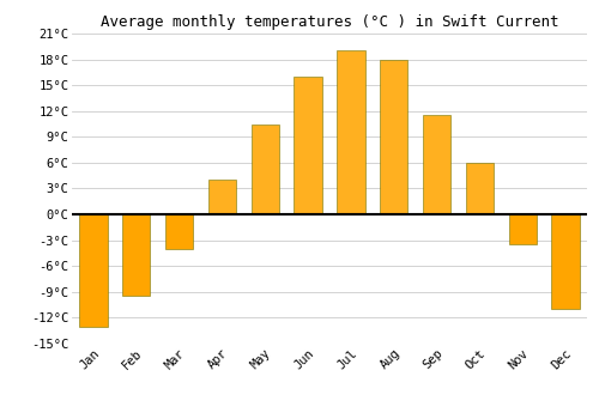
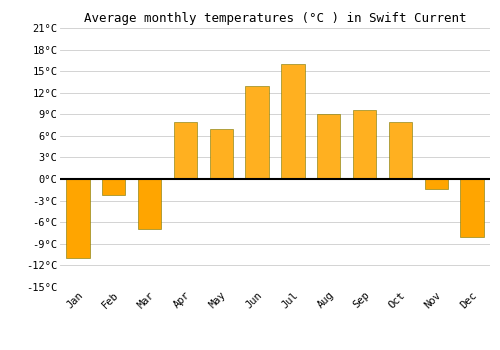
Jan: -13.0°C -> -11.0°C
Feb: -9.5°C -> -2.2°C
Mar: -4.0°C -> -7.0°C
Apr: 4.0°C -> 8.0°C
May: 10.5°C -> 7.0°C
Jun: 16.0°C -> 13.0°C
Jul: 19.0°C -> 16.0°C
Aug: 18.0°C -> 9.0°C
Sep: 11.5°C -> 9.6°C
Oct: 6.0°C -> 8.0°C
Nov: -3.5°C -> -1.4°C
Dec: -11.0°C -> -8.0°C
